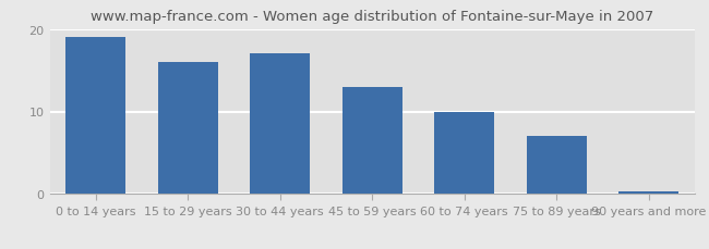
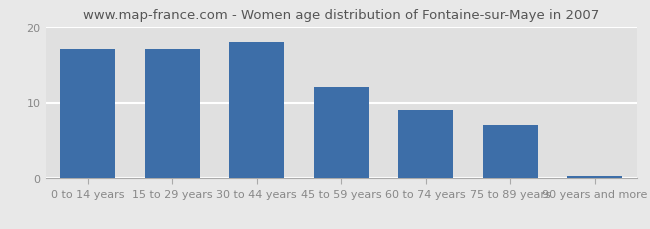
0 to 14 years: 19.0 -> 17.0
15 to 29 years: 16.0 -> 17.0
30 to 44 years: 17.0 -> 18.0
45 to 59 years: 13.0 -> 12.0
60 to 74 years: 10.0 -> 9.0
